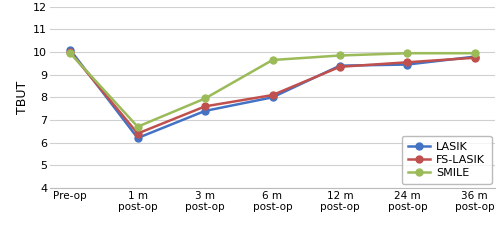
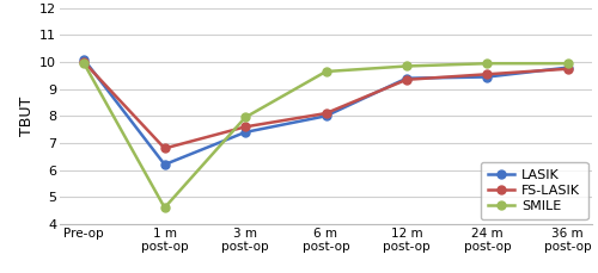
FS-LASIK/1 m post-op: 6.40 -> 6.80
SMILE/1 m post-op: 6.70 -> 4.60
